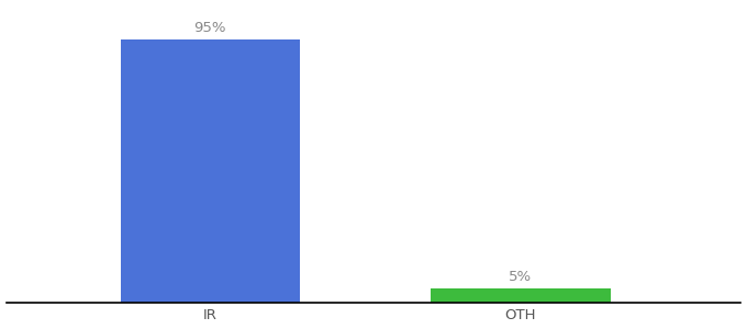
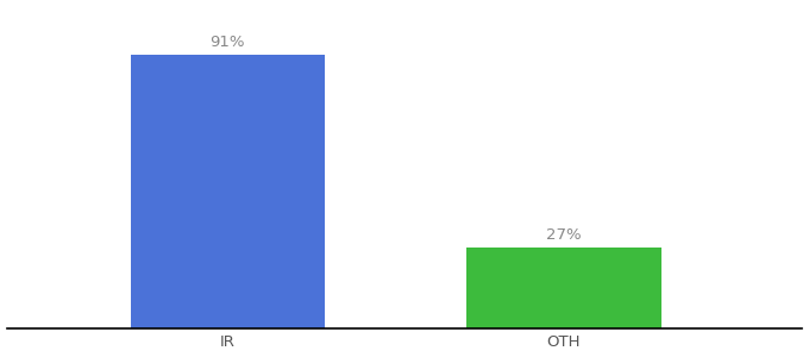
IR: 95% -> 91%
OTH: 5% -> 27%
